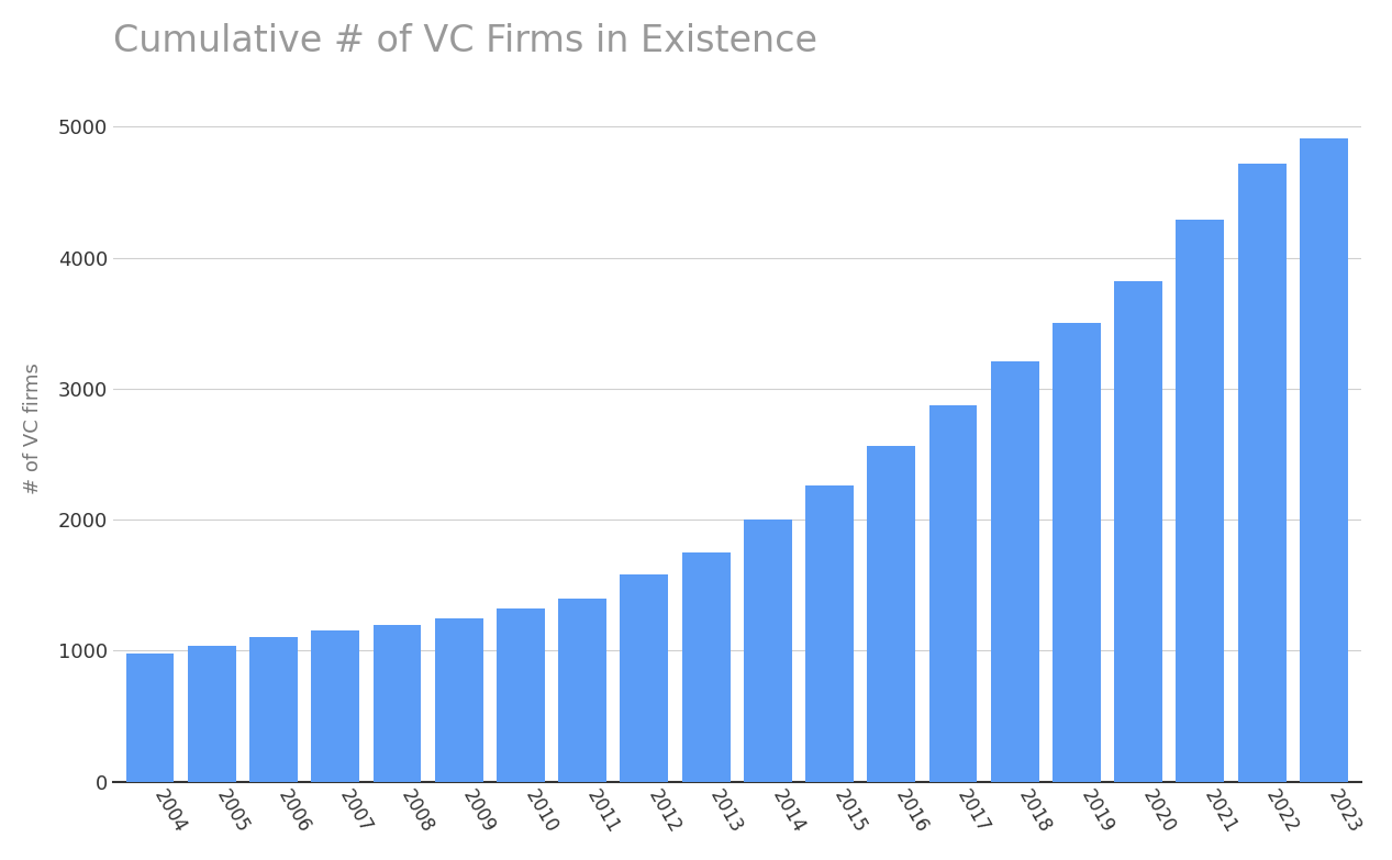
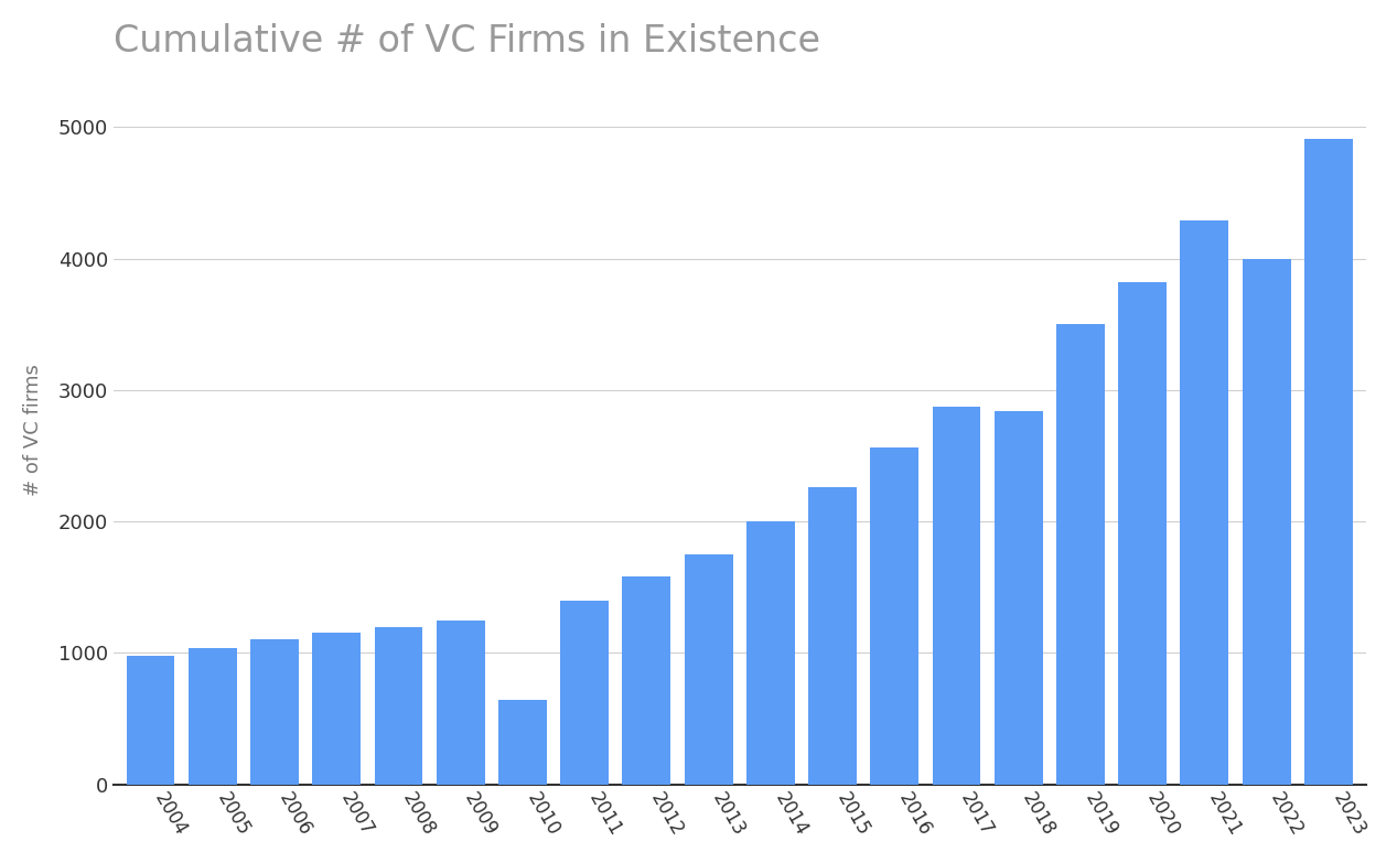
2010: 1320 -> 640
2018: 3210 -> 2840
2022: 4720 -> 4000
